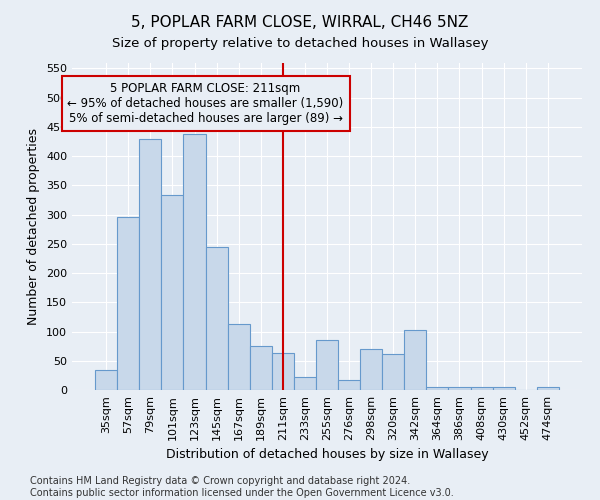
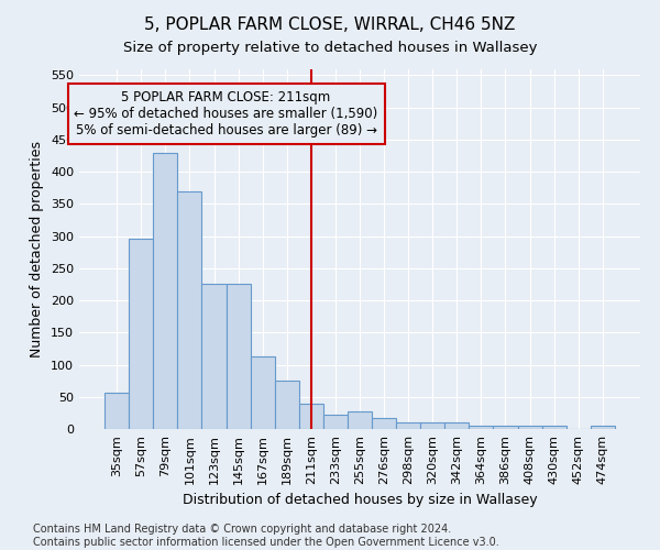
35sqm: 34 -> 57
101sqm: 334 -> 370
123sqm: 438 -> 225
145sqm: 244 -> 225
211sqm: 64 -> 40
255sqm: 86 -> 28
298sqm: 70 -> 10
320sqm: 62 -> 10
342sqm: 102 -> 10
